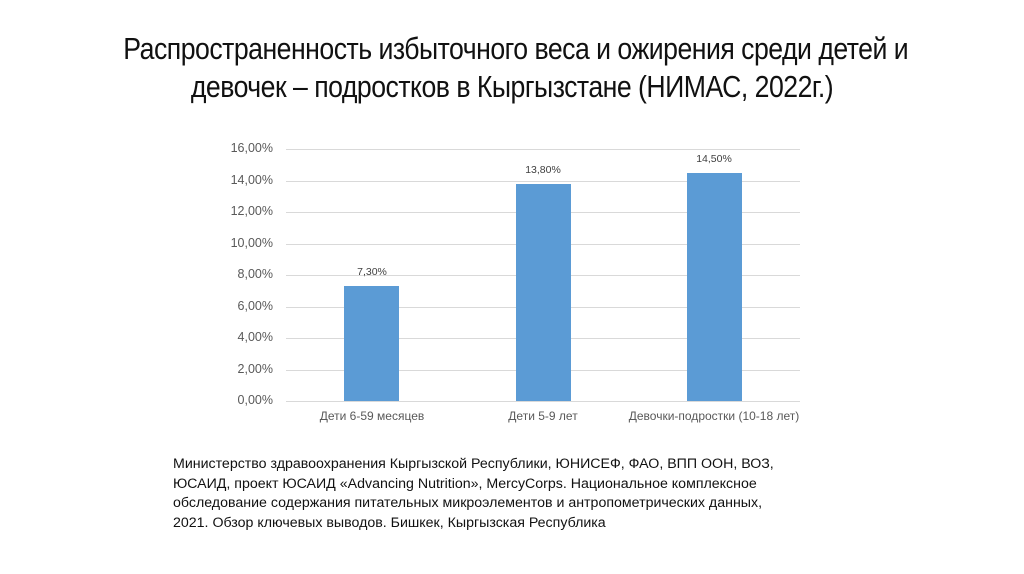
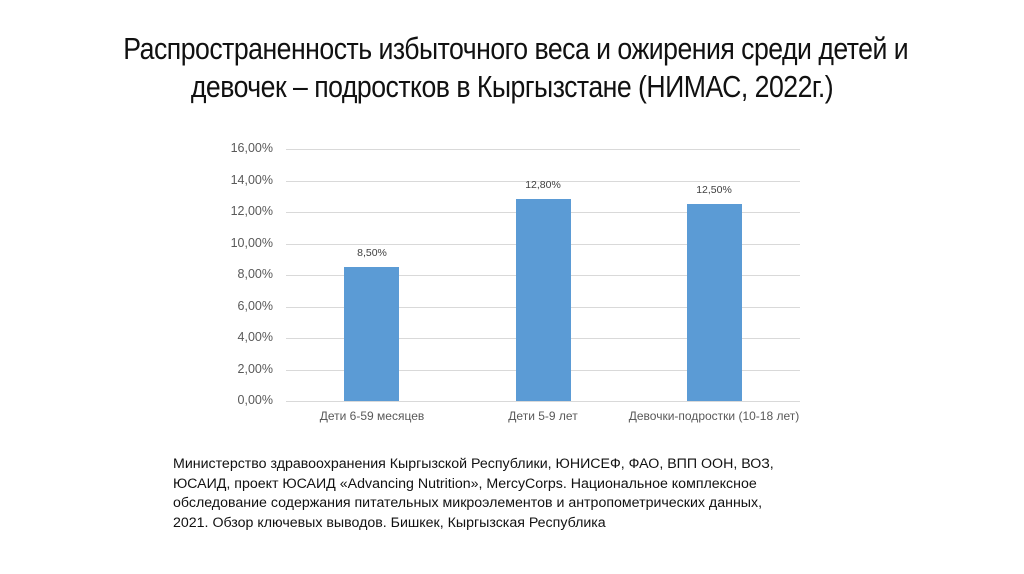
Дети 6-59 месяцев: 7,30% -> 8,50%
Дети 5-9 лет: 13,80% -> 12,80%
Девочки-подростки (10-18 лет): 14,50% -> 12,50%
